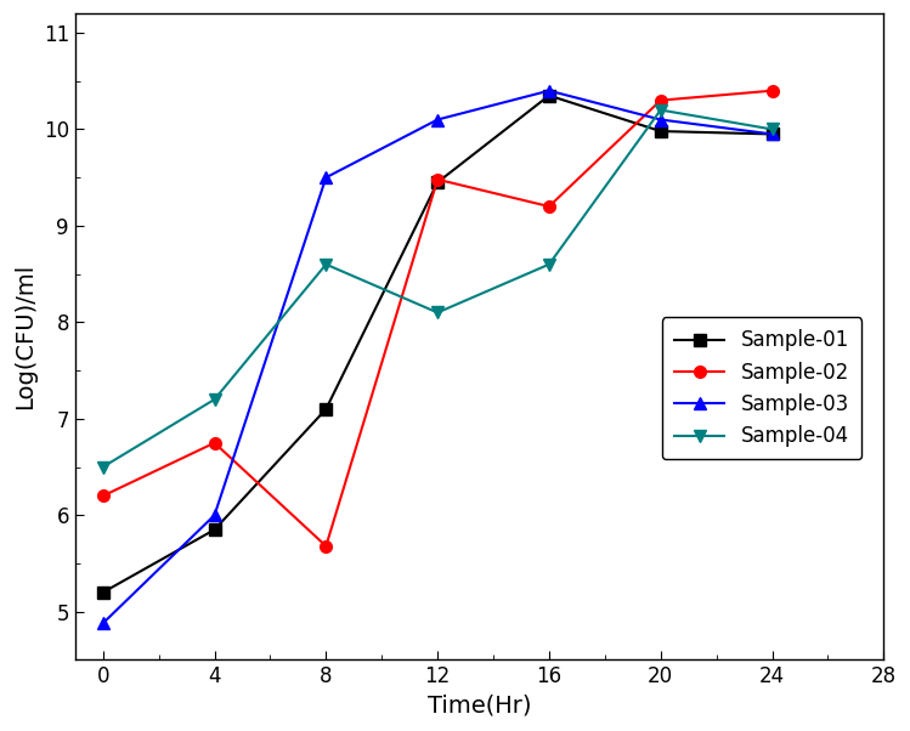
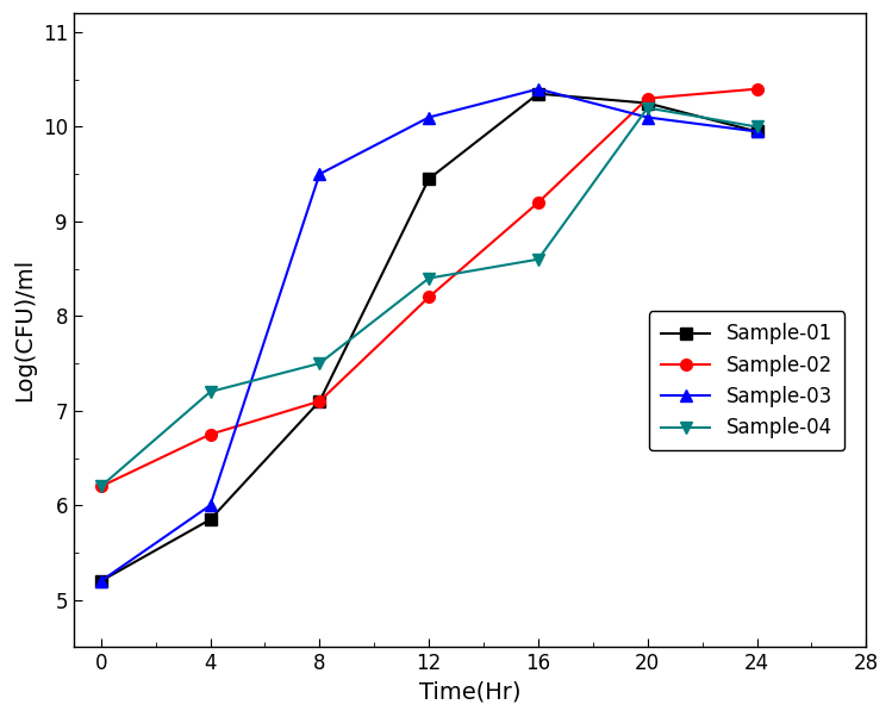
Sample-03/0: 4.88 -> 5.20
Sample-04/0: 6.5 -> 6.2
Sample-02/8: 5.68 -> 7.10
Sample-04/8: 8.6 -> 7.5
Sample-02/12: 9.48 -> 8.20
Sample-04/12: 8.1 -> 8.4
Sample-01/20: 9.98 -> 10.25
